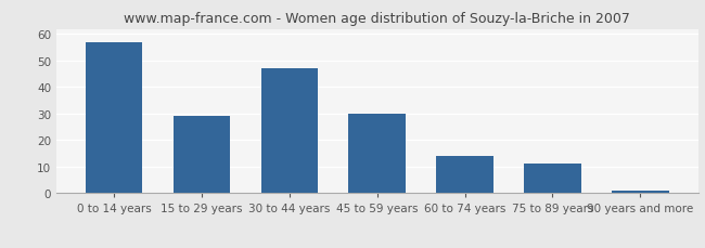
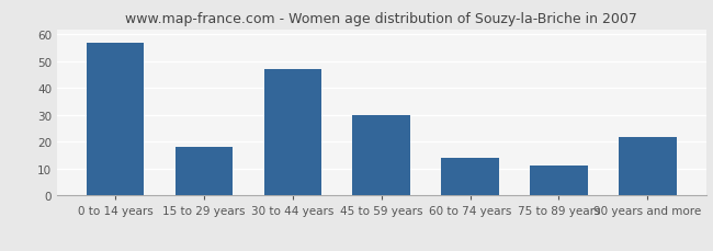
15 to 29 years: 29 -> 18
90 years and more: 1 -> 22
